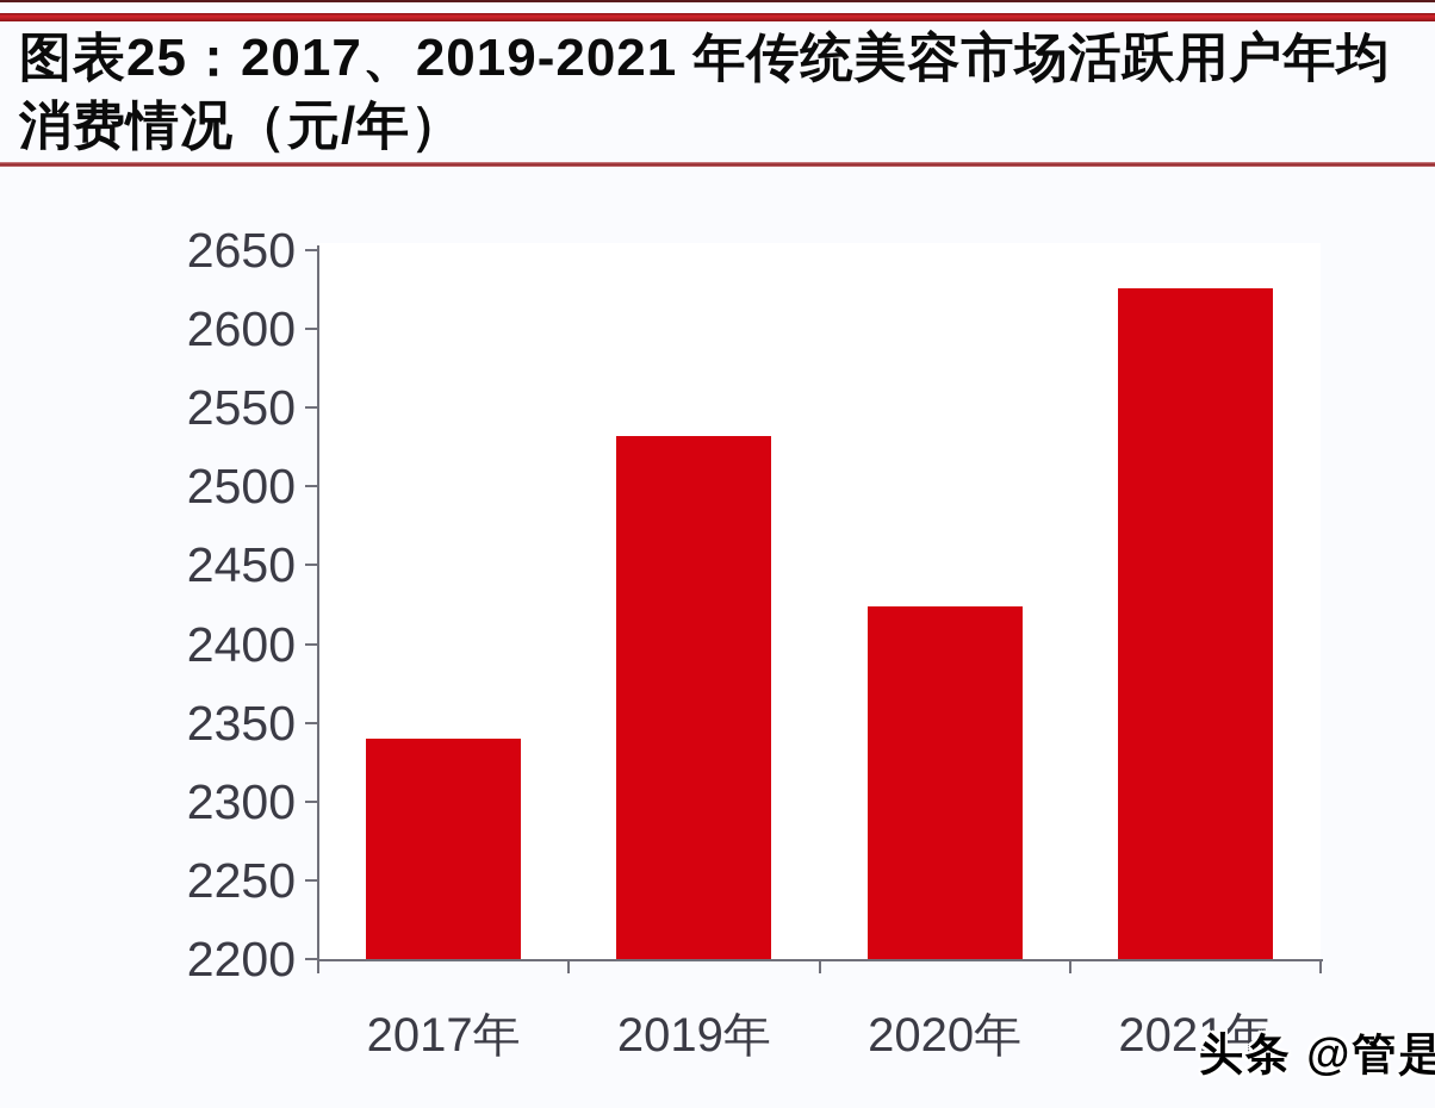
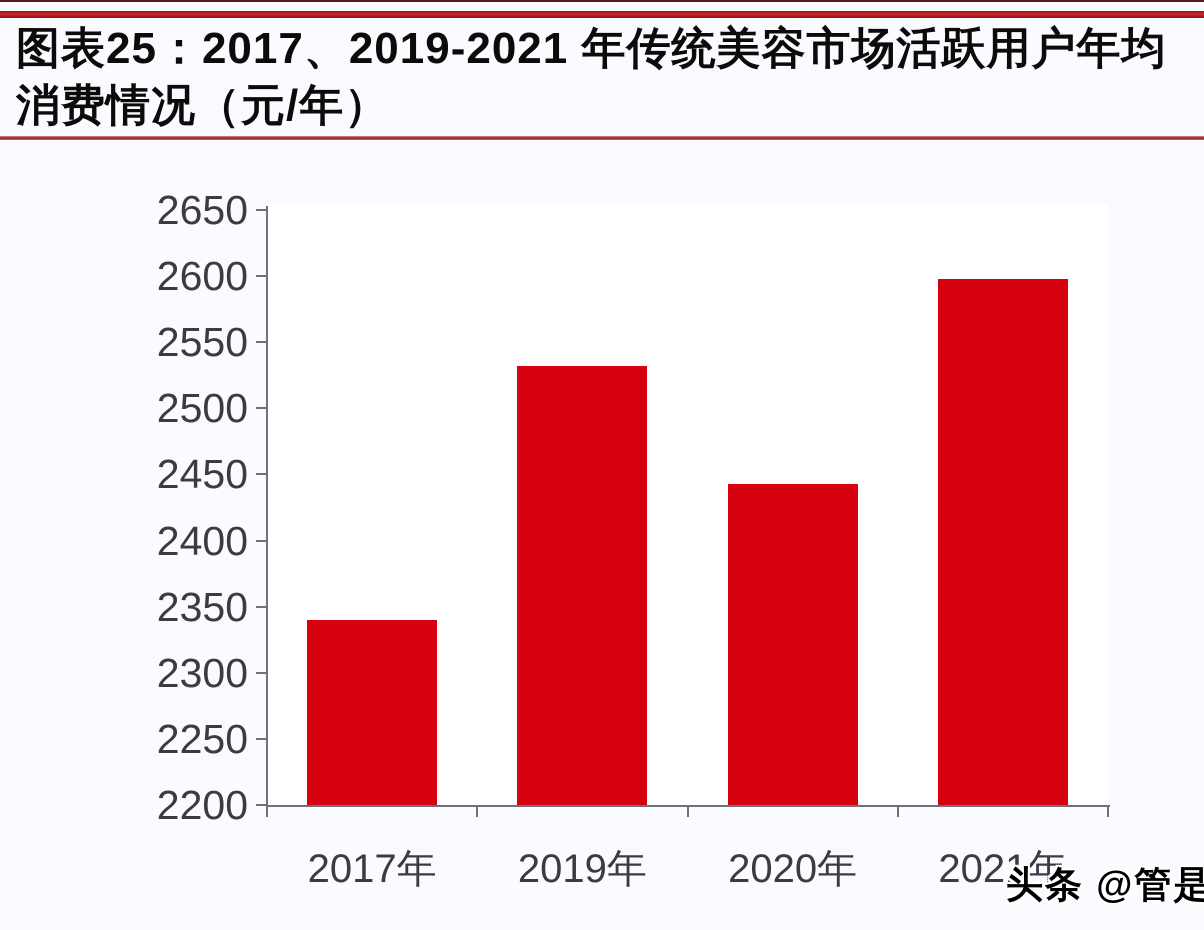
2020年: 2424 -> 2443
2021年: 2626 -> 2598
